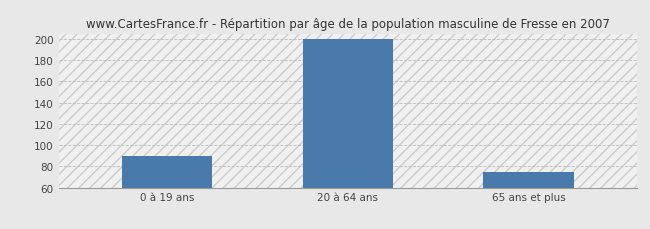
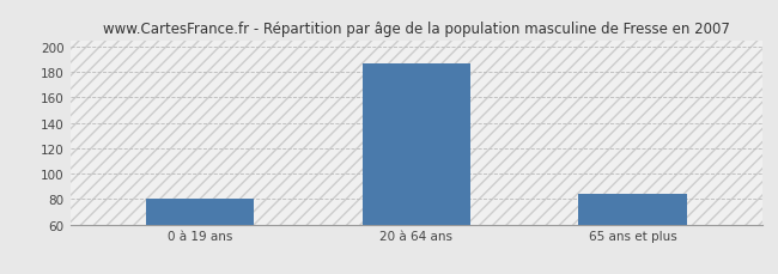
0 à 19 ans: 90 -> 80
20 à 64 ans: 200 -> 187
65 ans et plus: 75 -> 84
